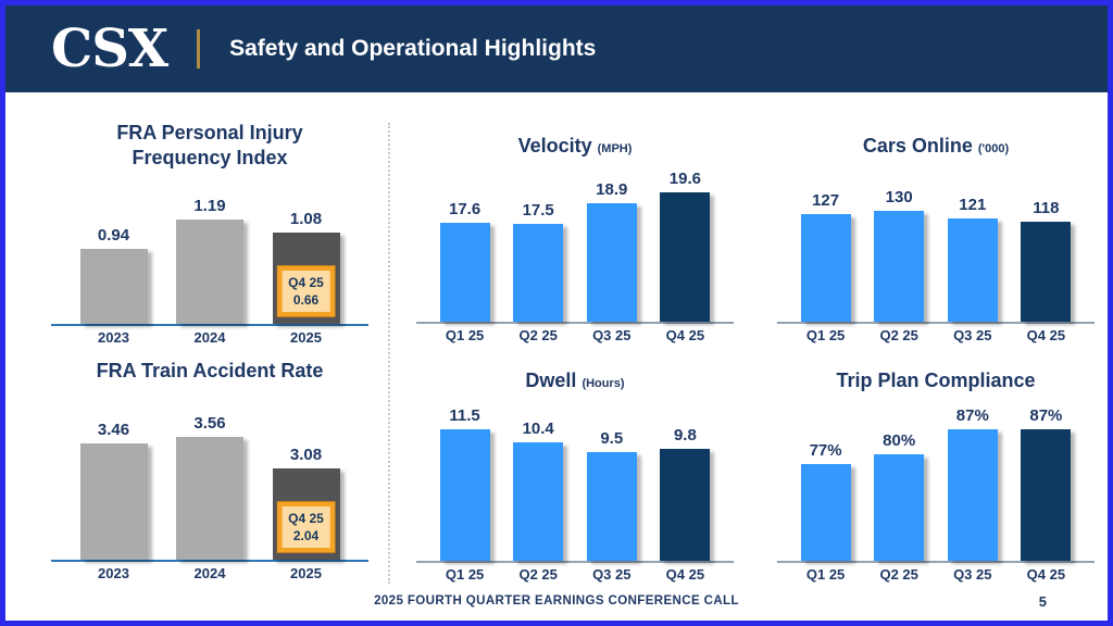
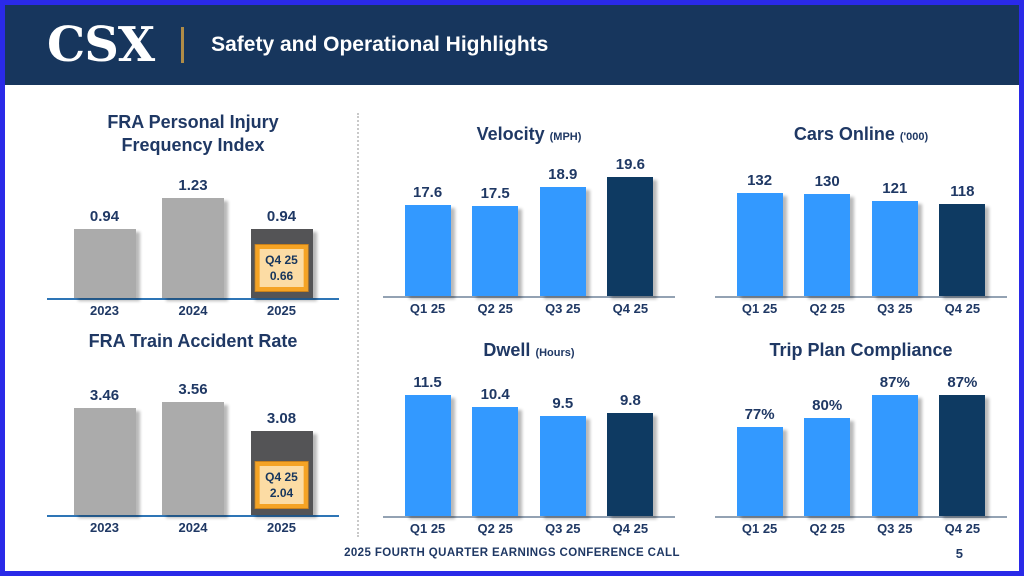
FRA Personal Injury/2024: 1.19 -> 1.23
FRA Personal Injury/2025: 1.08 -> 0.94
Cars Online/Q1 25: 127 -> 132
